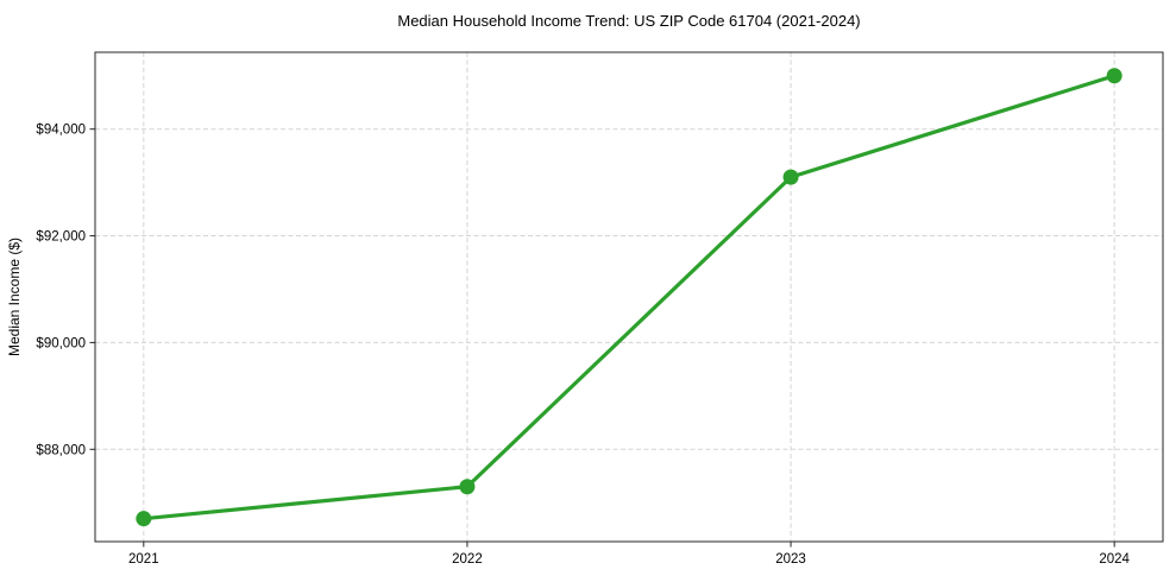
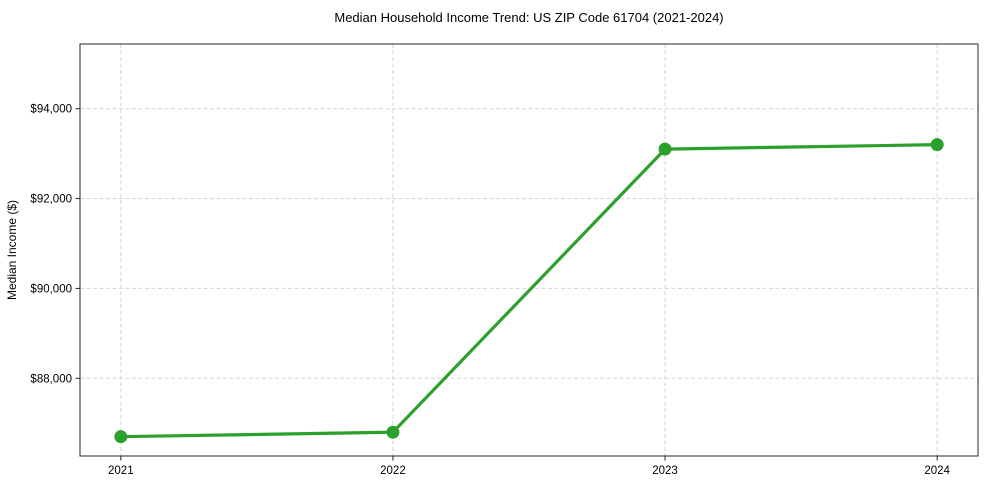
2022: $87300 -> $86800
2024: $95000 -> $93200
